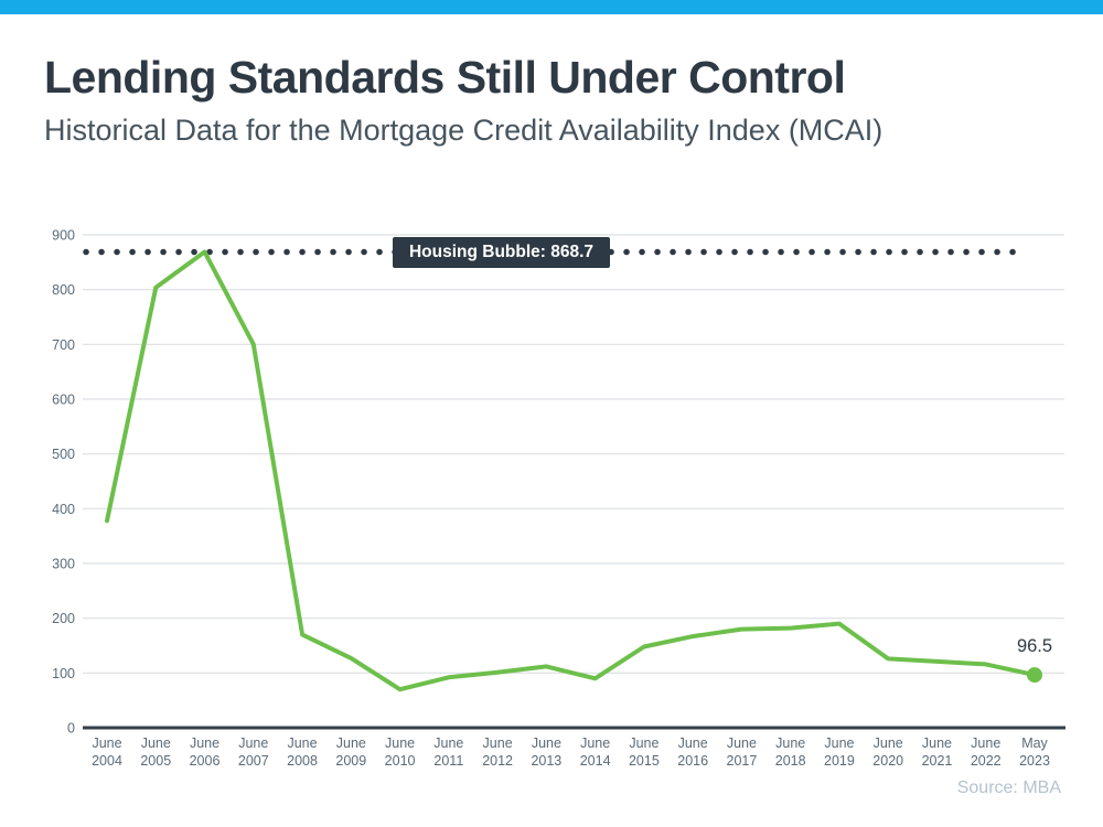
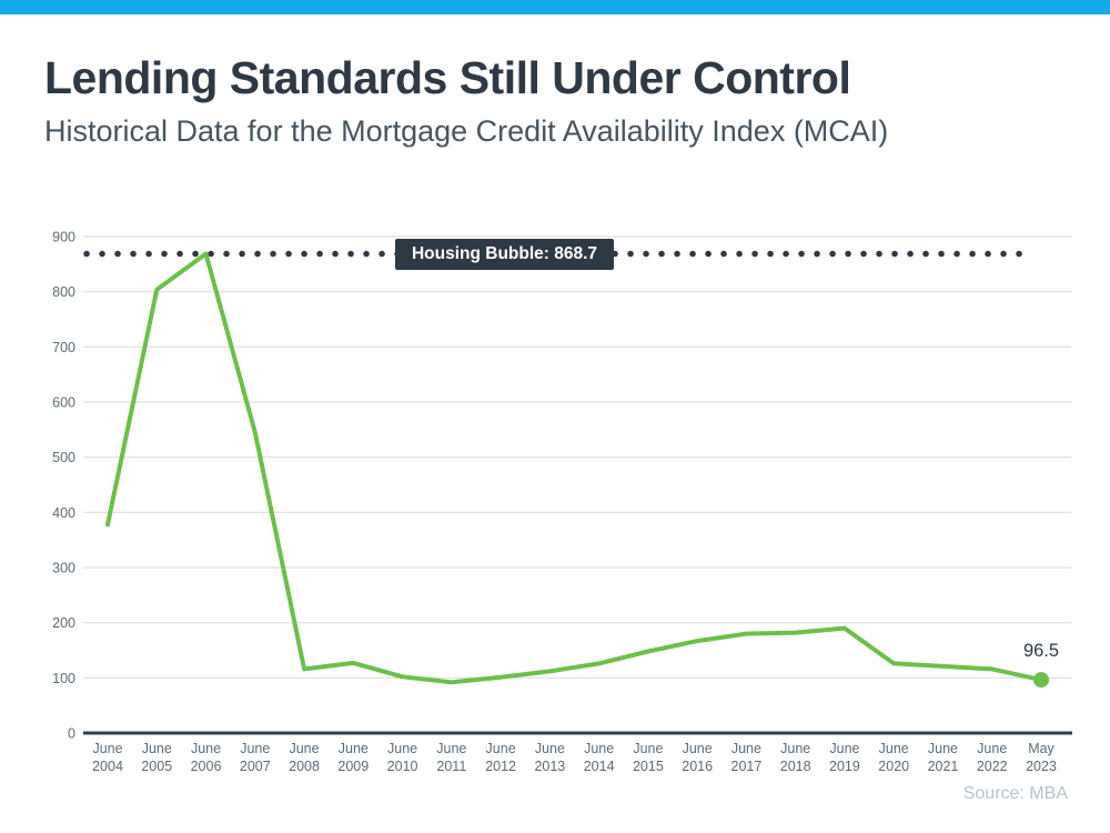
June 2007: 700 -> 540
June 2008: 170 -> 120
June 2010: 70 -> 100
June 2014: 90 -> 130
